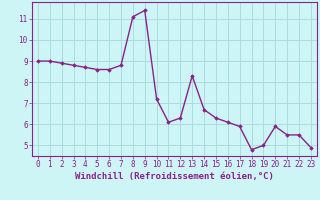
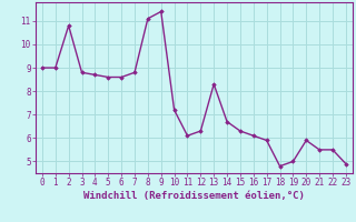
2: 8.9 -> 10.8
